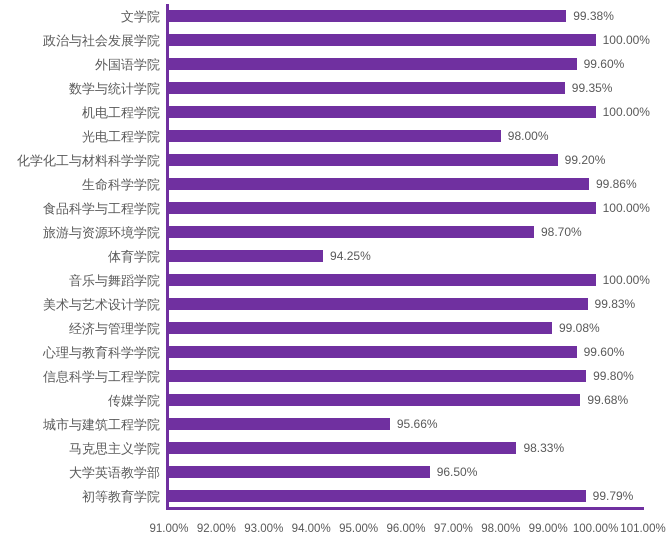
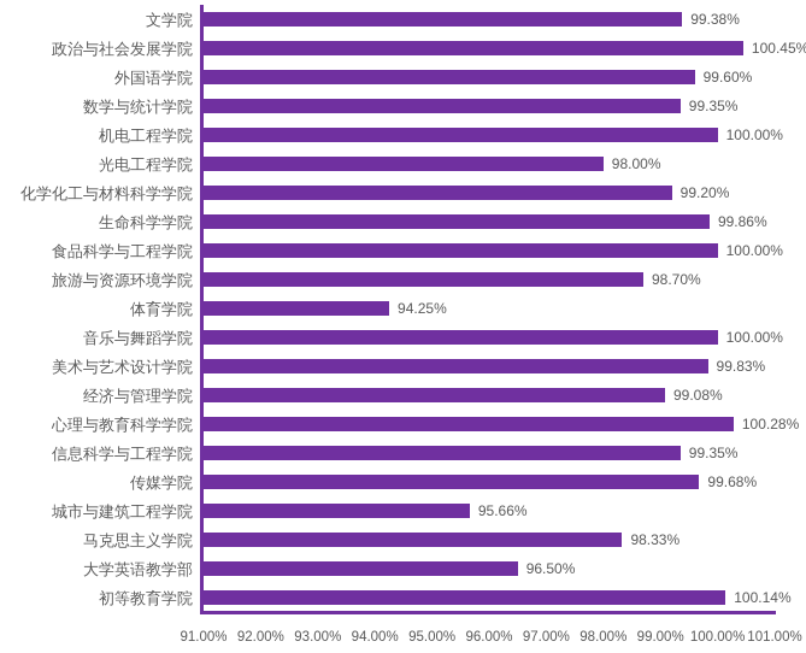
政治与社会发展学院: 100.00% -> 100.45%
心理与教育科学学院: 99.60% -> 100.28%
信息科学与工程学院: 99.80% -> 99.35%
初等教育学院: 99.79% -> 100.14%
